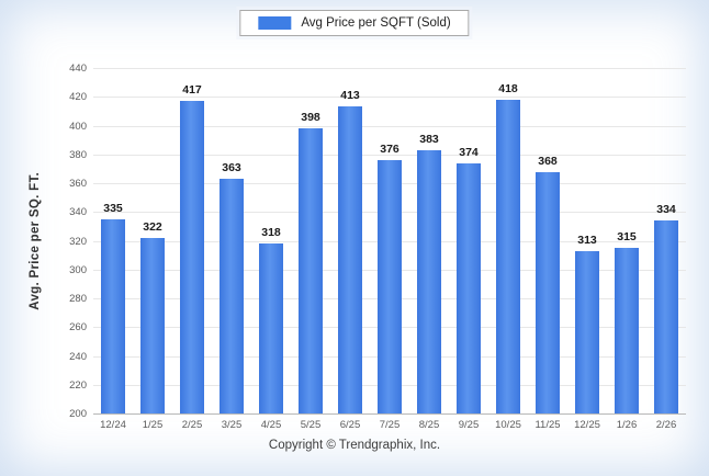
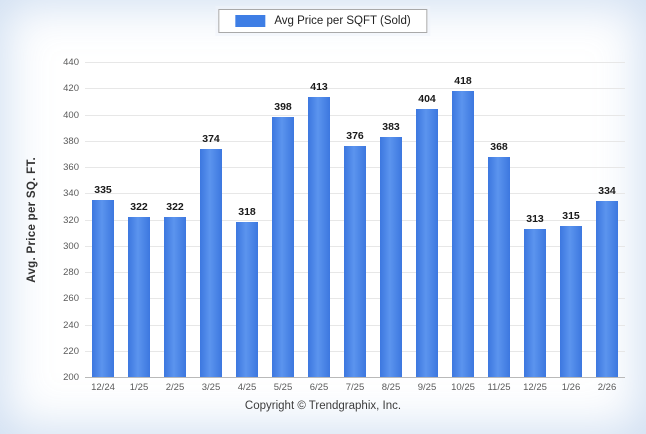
2/25: 417 -> 322
3/25: 363 -> 374
9/25: 374 -> 404
